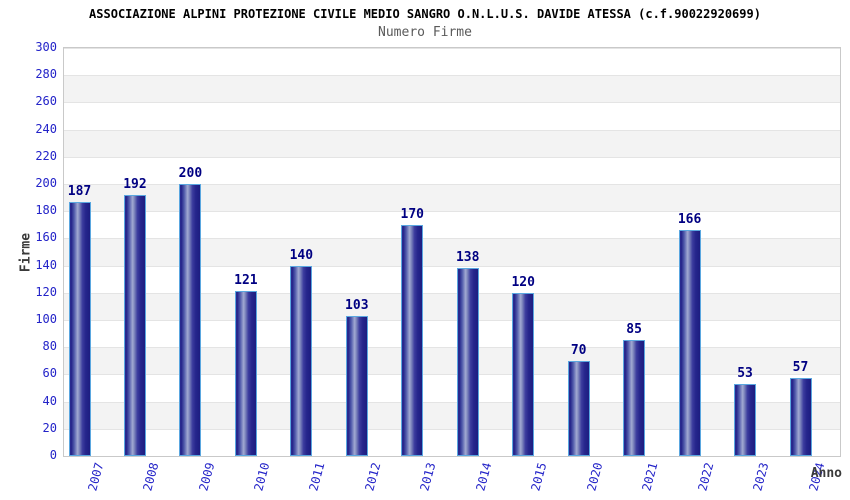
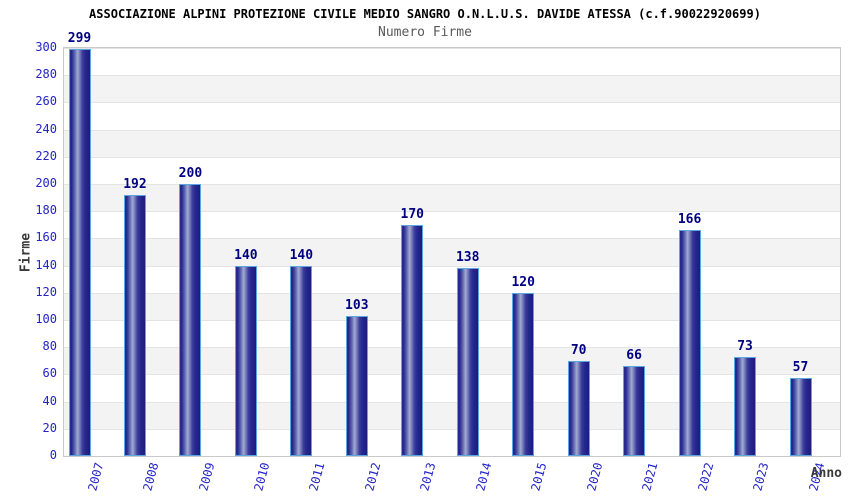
2007: 187 -> 299
2010: 121 -> 140
2021: 85 -> 66
2023: 53 -> 73
